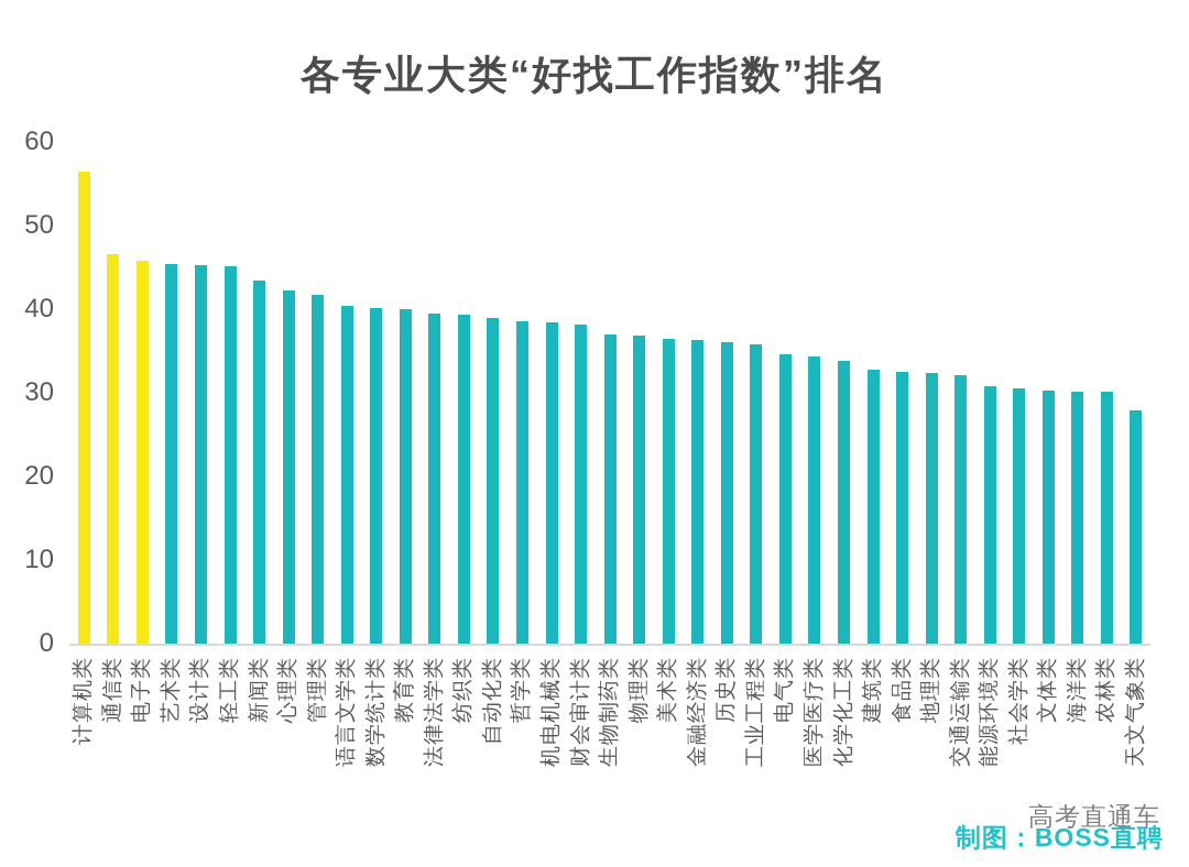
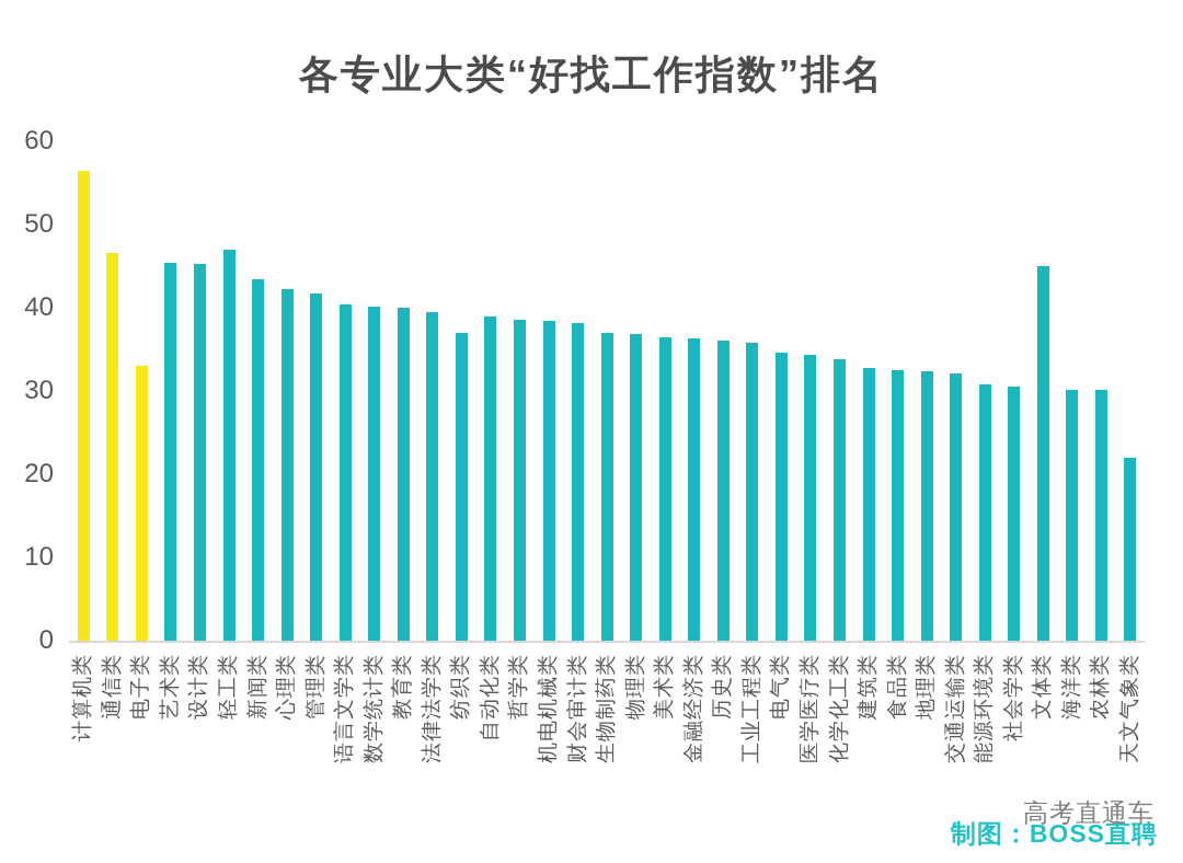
电子类: 46 -> 33
轻工类: 45 -> 47
纺织类: 39 -> 37
文体类: 30 -> 45
天文气象类: 28 -> 22
